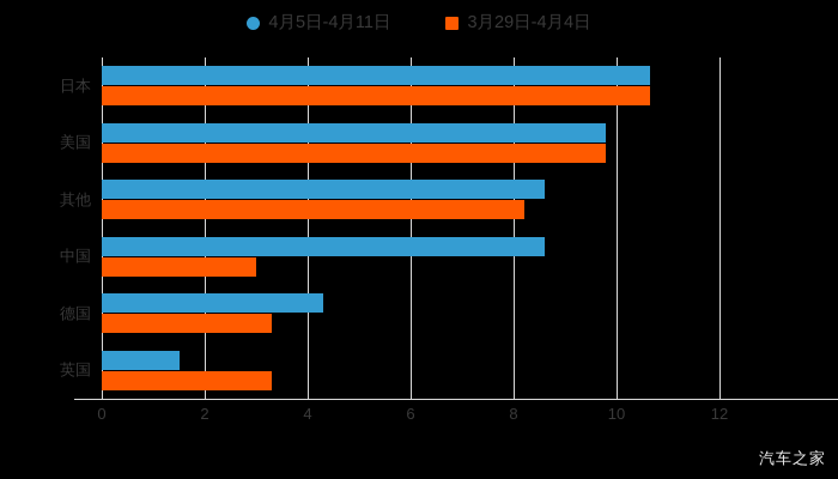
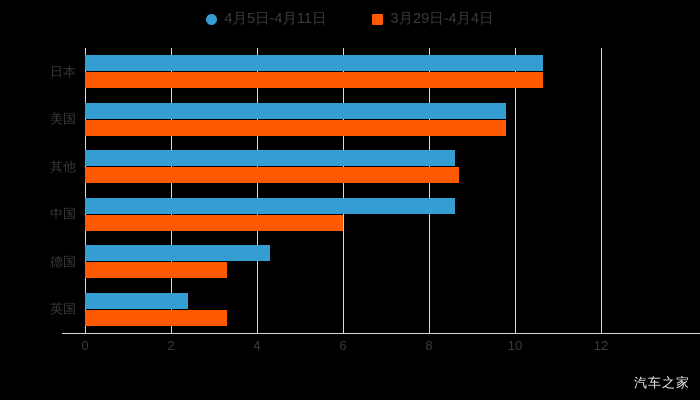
3月29日-4月4日/其他: 8.2 -> 8.7
3月29日-4月4日/中国: 3.0 -> 6.0
4月5日-4月11日/英国: 1.5 -> 2.4
